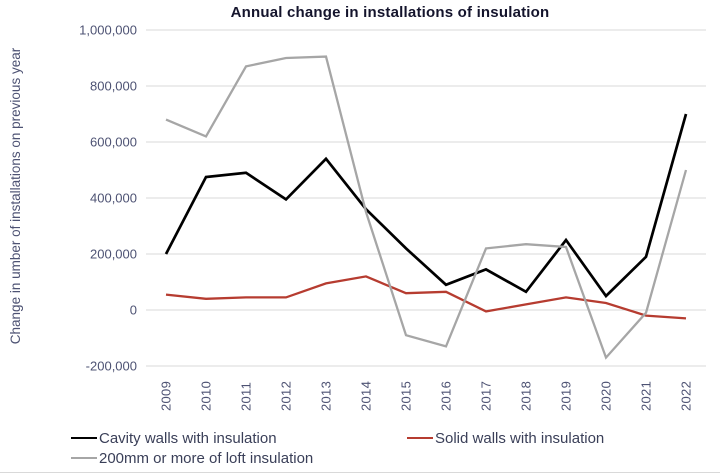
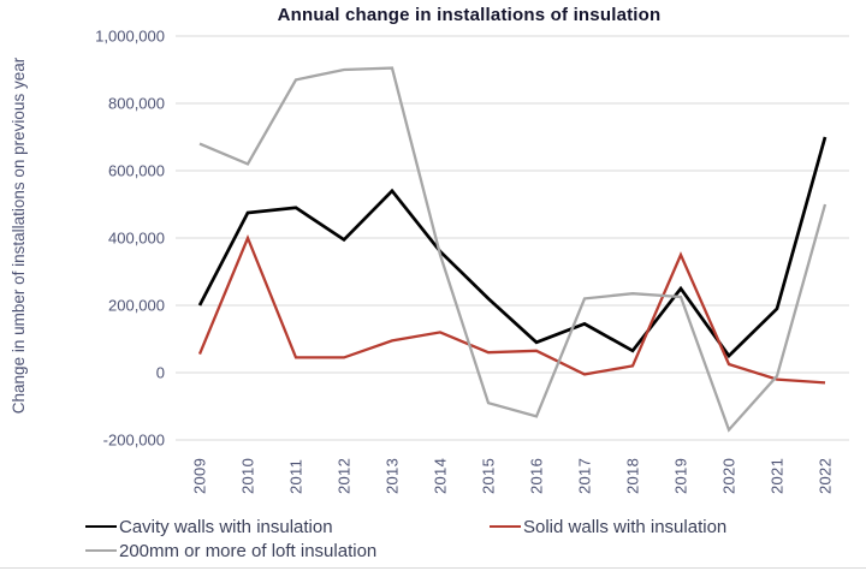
Solid walls with insulation/2010: 40000 -> 400000
Solid walls with insulation/2019: 40000 -> 350000
